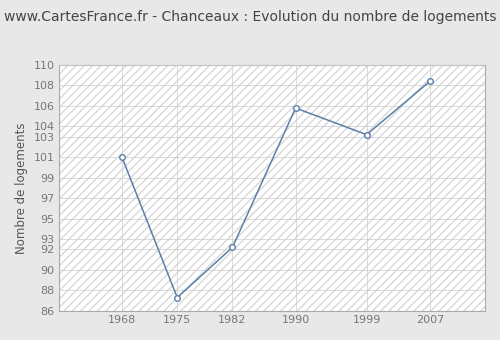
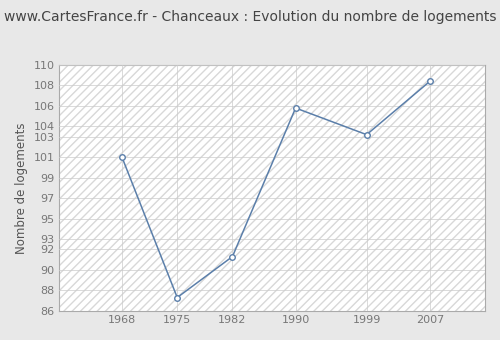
1982: 92.2 -> 91.3
